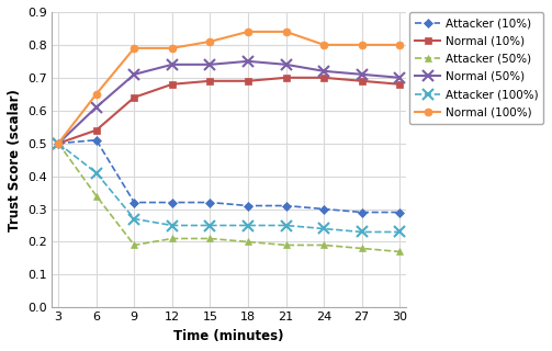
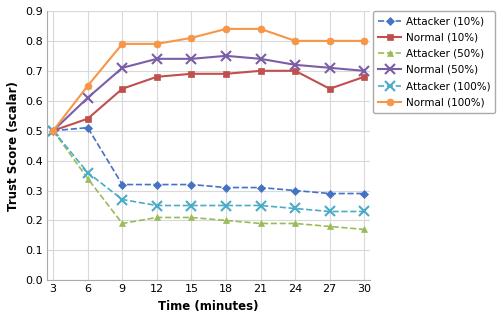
Attacker (100%)/6: 0.41 -> 0.36
Normal (10%)/27: 0.69 -> 0.64
